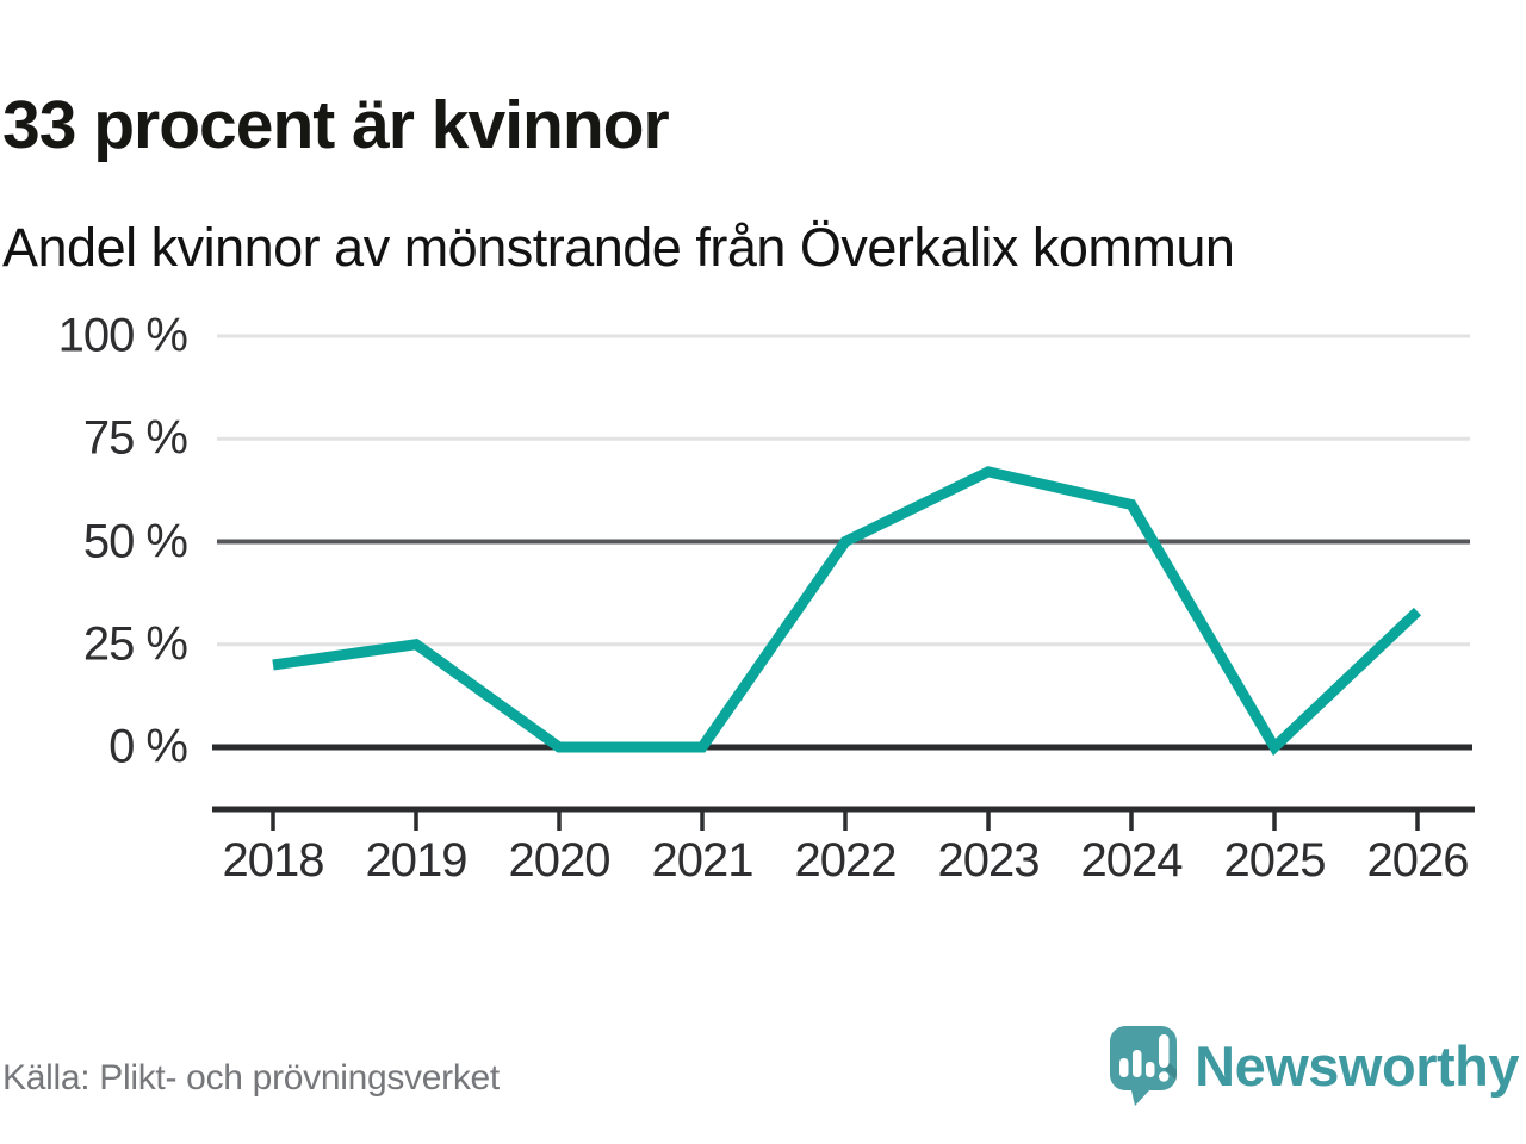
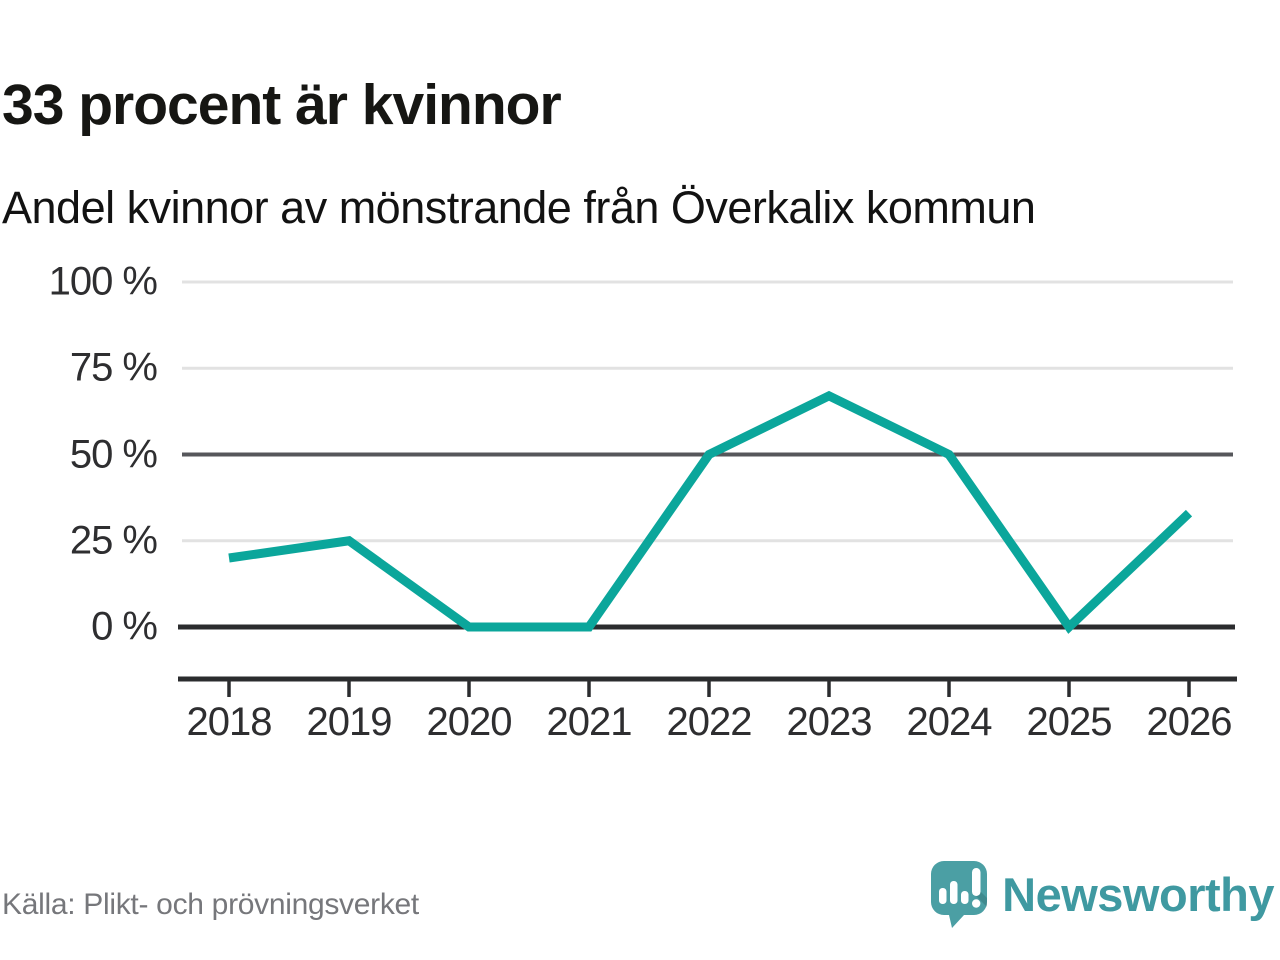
2024: 59% -> 50%
